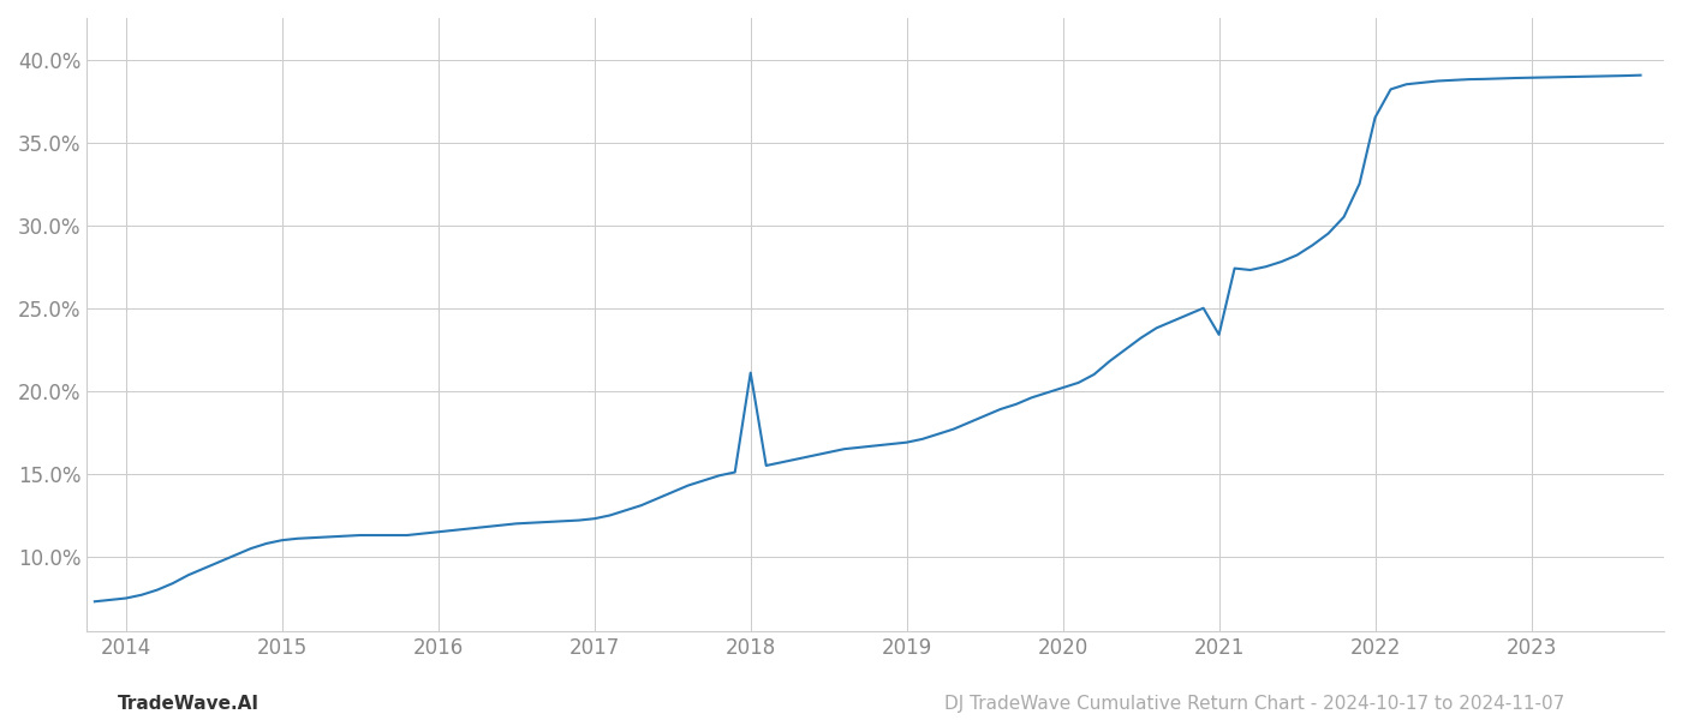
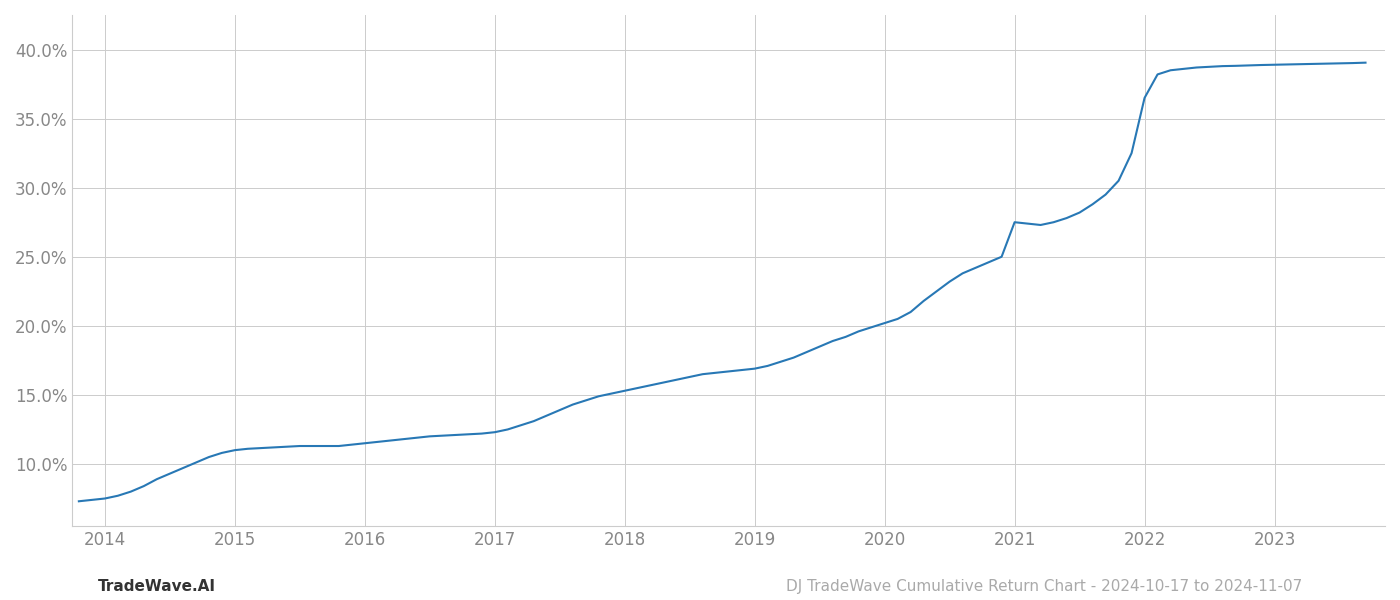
2018: 21.1% -> 15.3%
2021: 23.4% -> 27.5%
